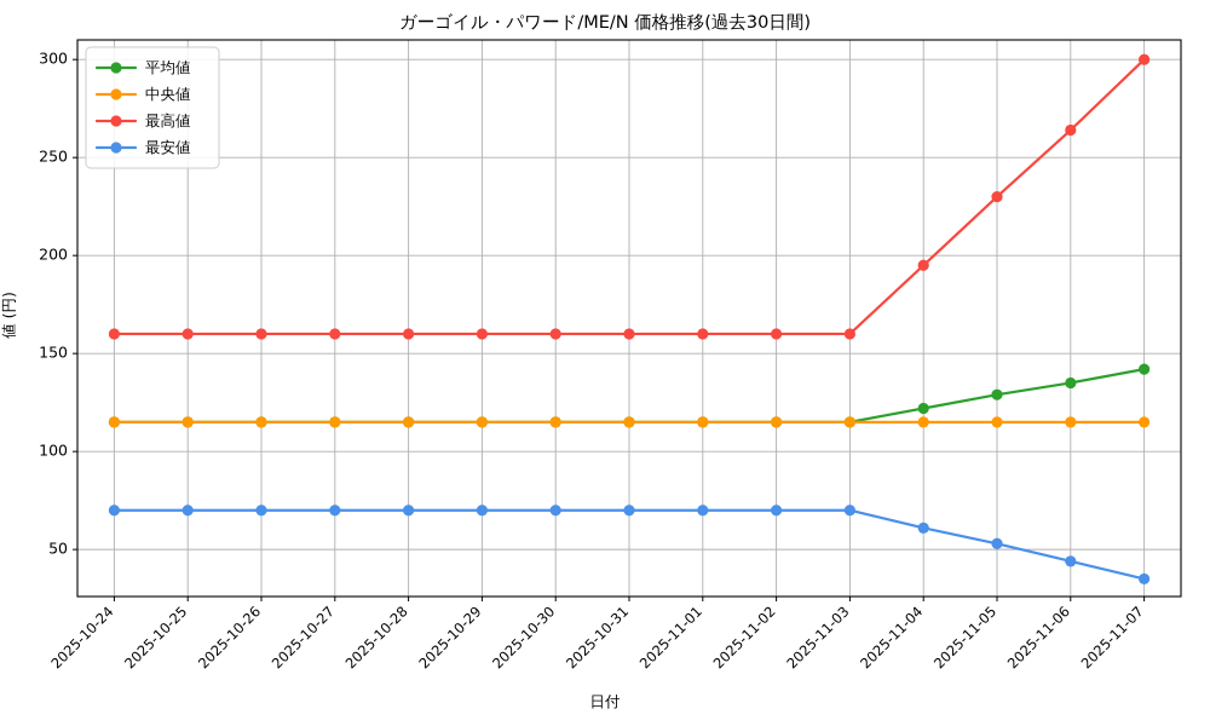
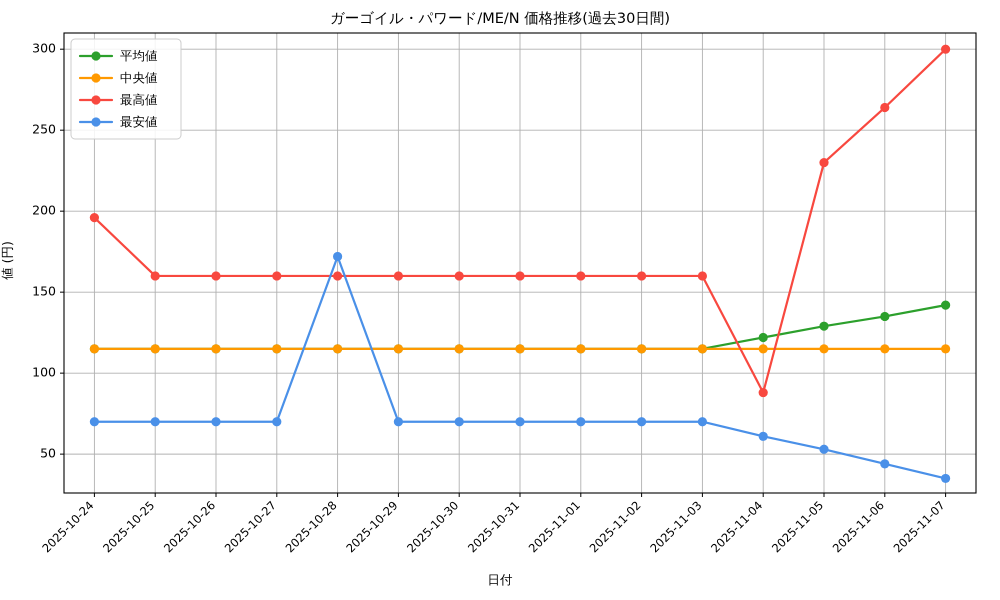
最高値/2025-10-24: 160 -> 196
最安値/2025-10-28: 70 -> 172
最高値/2025-11-04: 195 -> 88
